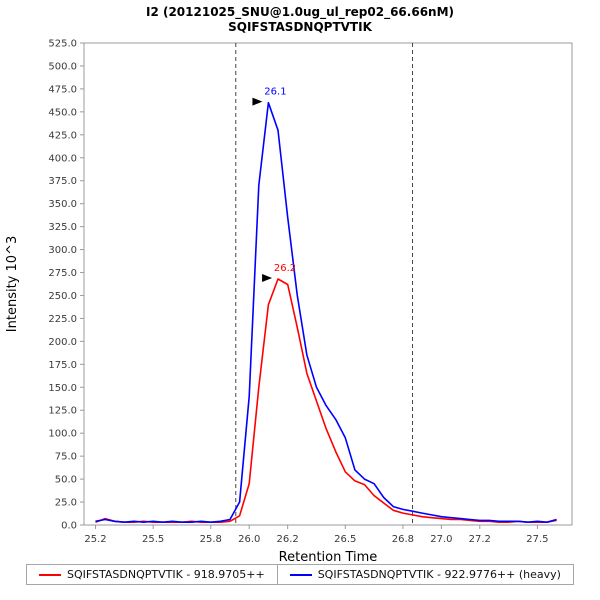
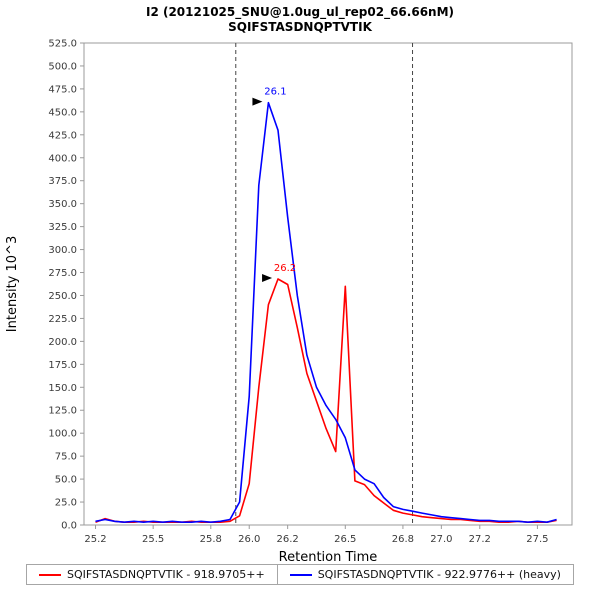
SQIFSTASDNQPTVTIK - 918.9705++/26.5: 60 -> 260
